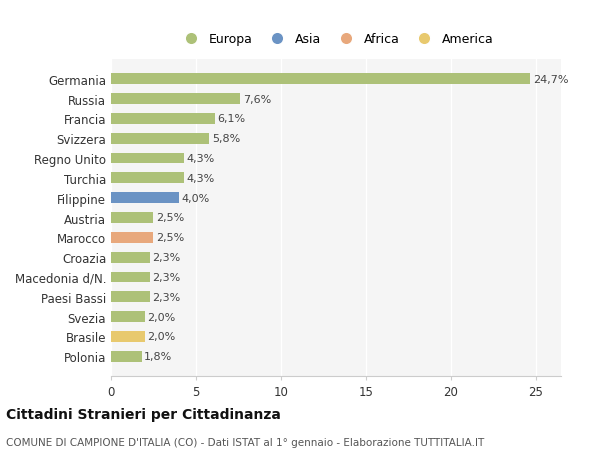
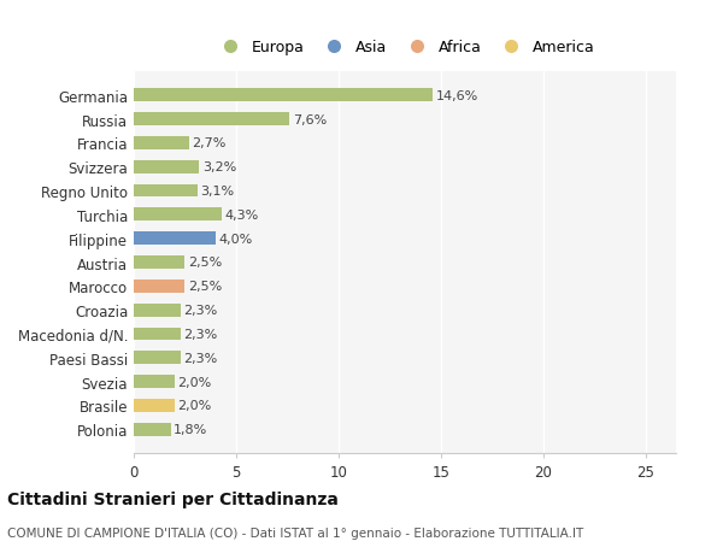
Germania: 24,7% -> 14,6%
Francia: 6,1% -> 2,7%
Svizzera: 5,8% -> 3,2%
Regno Unito: 4,3% -> 3,1%
